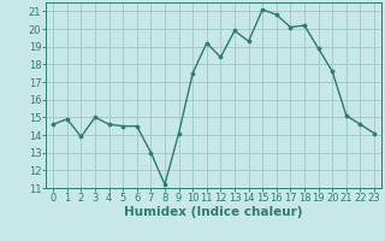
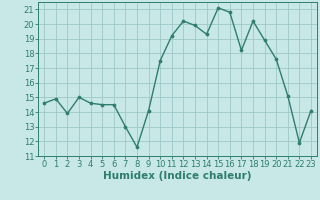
8: 11.2 -> 11.6
12: 18.4 -> 20.2
17: 20.1 -> 18.2
22: 14.6 -> 11.9
